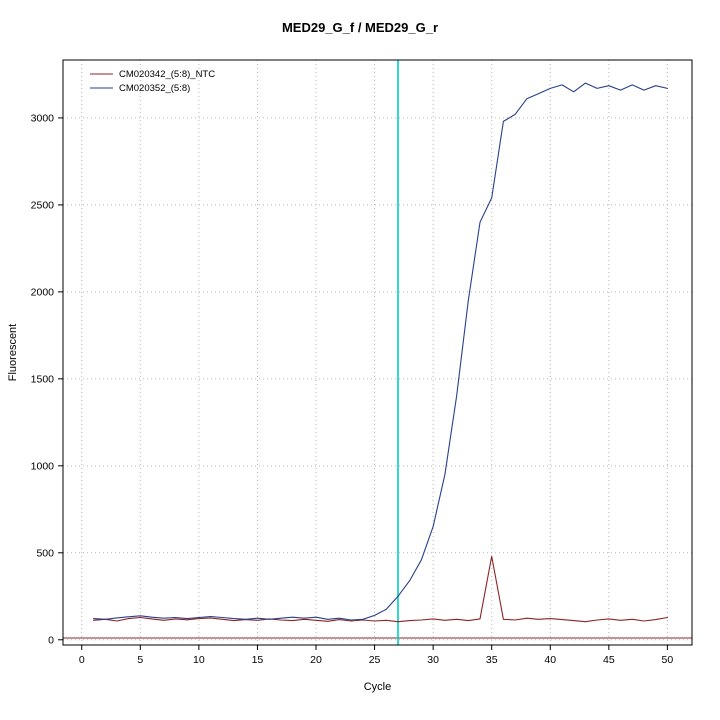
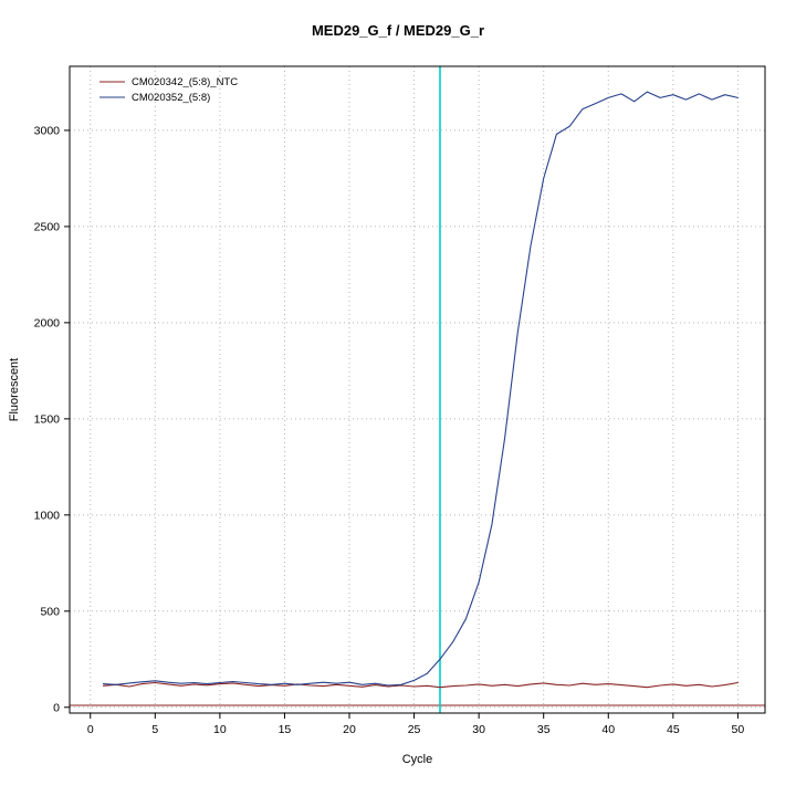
CM020342_(5:8)_NTC/35: 480 -> 130
CM020352_(5:8)/35: 2540 -> 2750
